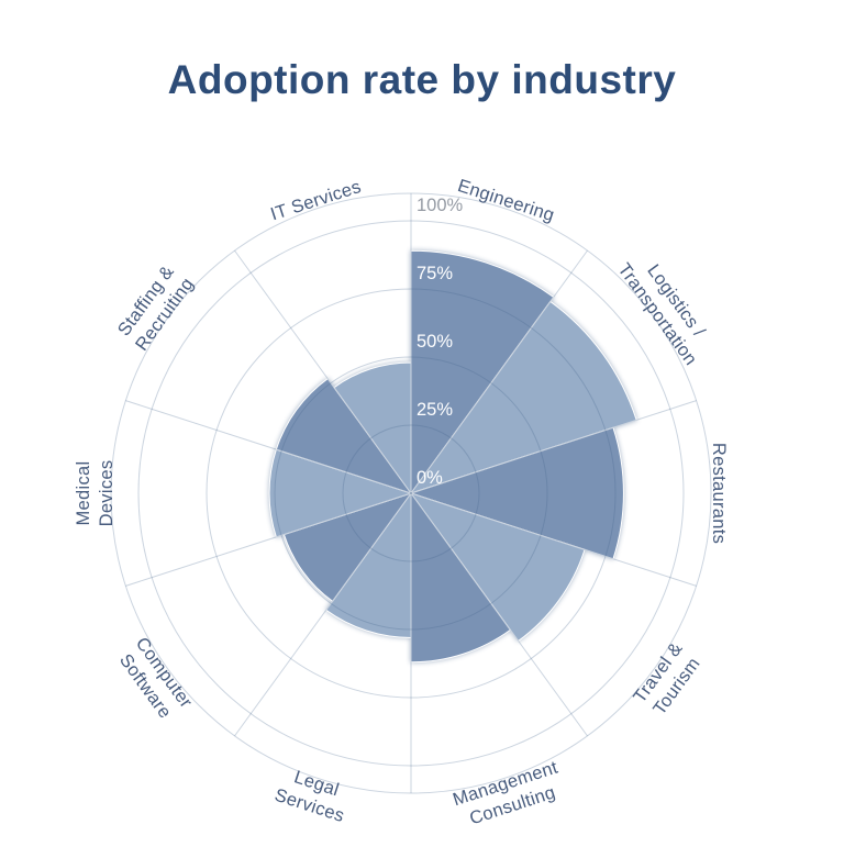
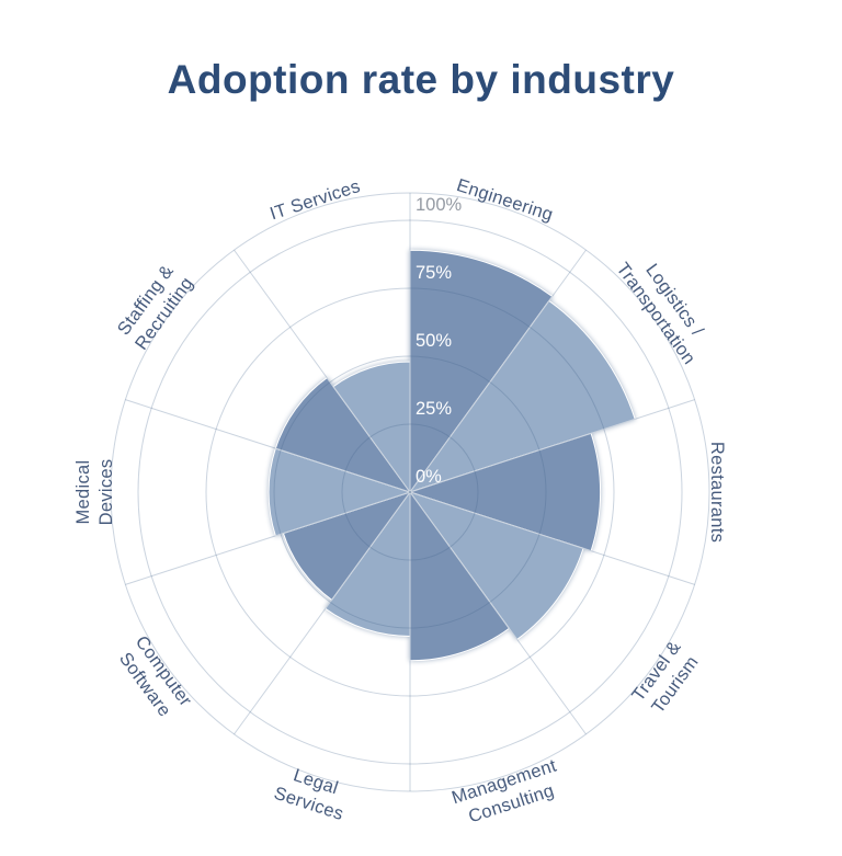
Restaurants: 78% -> 70%
